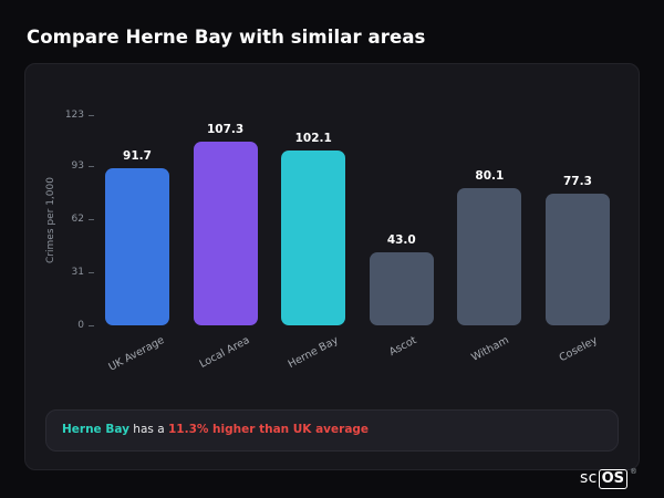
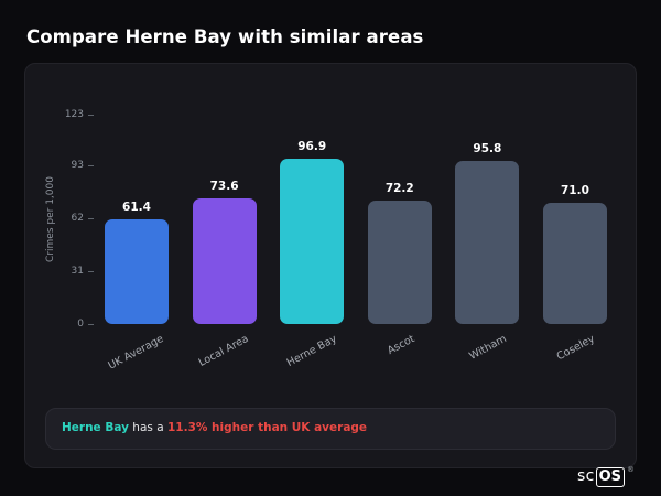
UK Average: 91.7 -> 61.4
Local Area: 107.3 -> 73.6
Herne Bay: 102.1 -> 96.9
Ascot: 43.0 -> 72.2
Witham: 80.1 -> 95.8
Coseley: 77.3 -> 71.0
